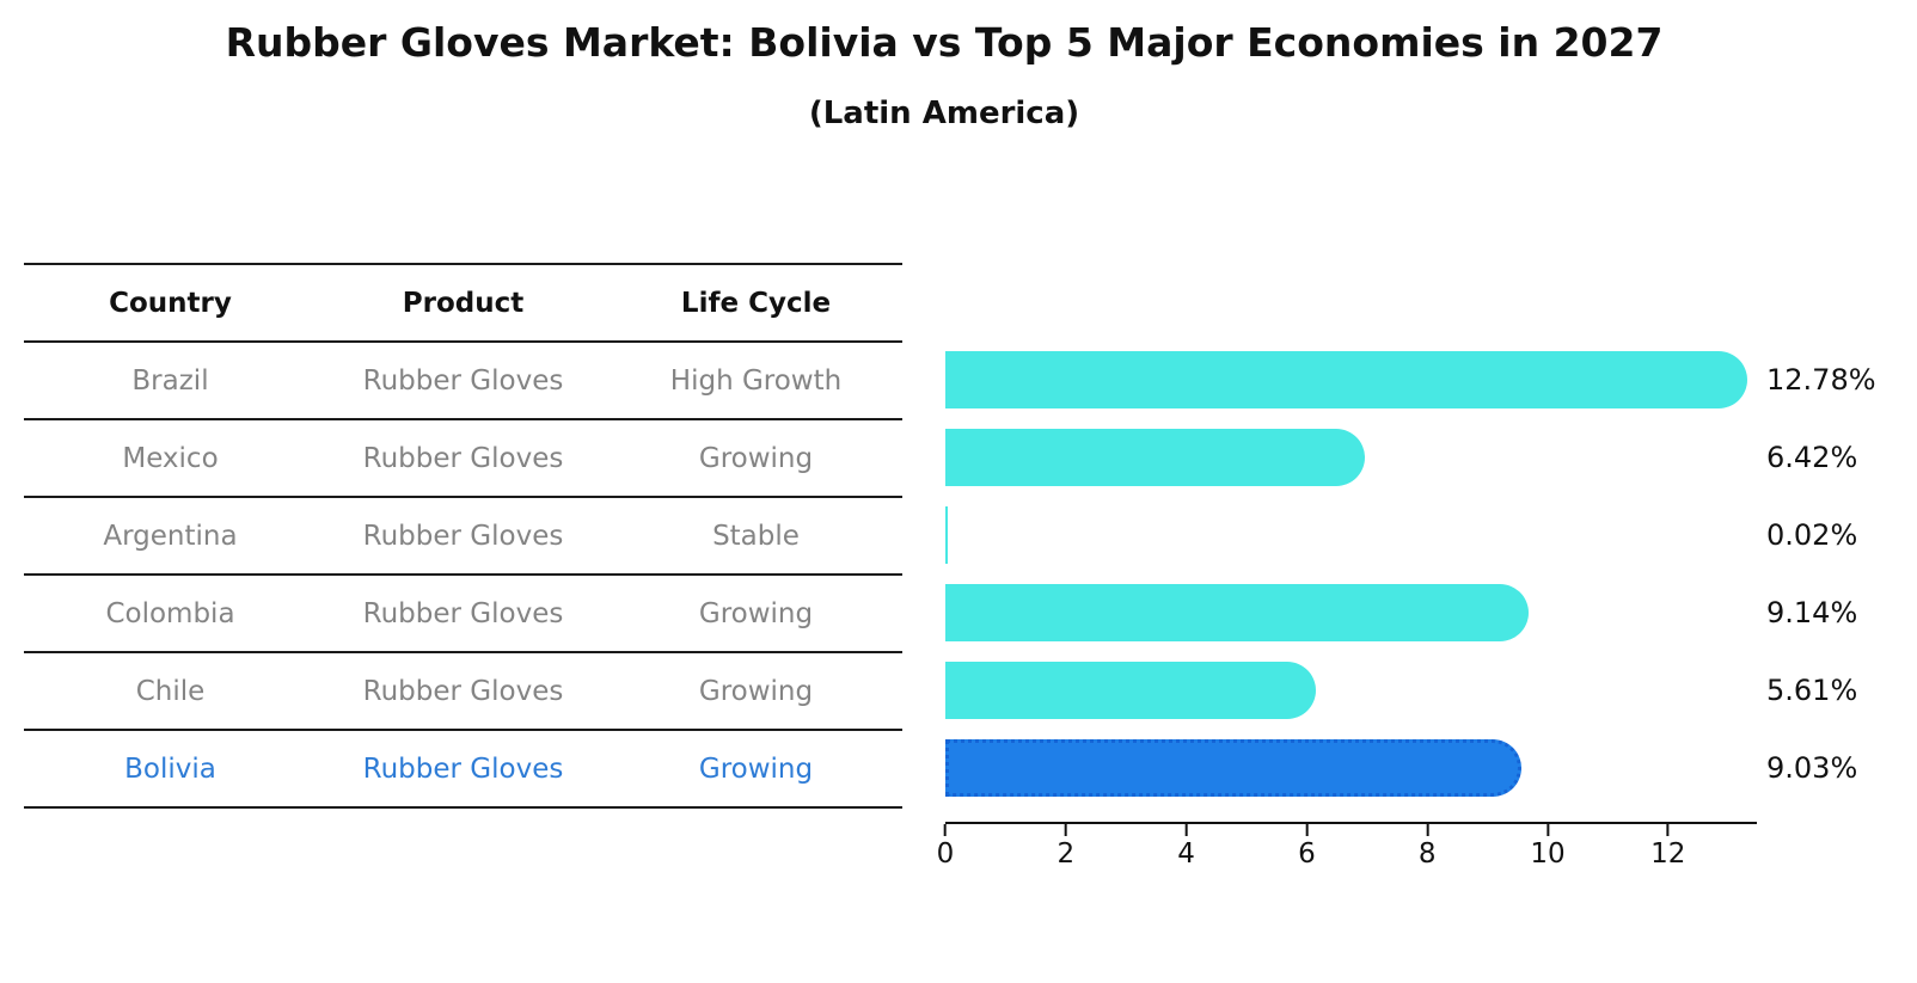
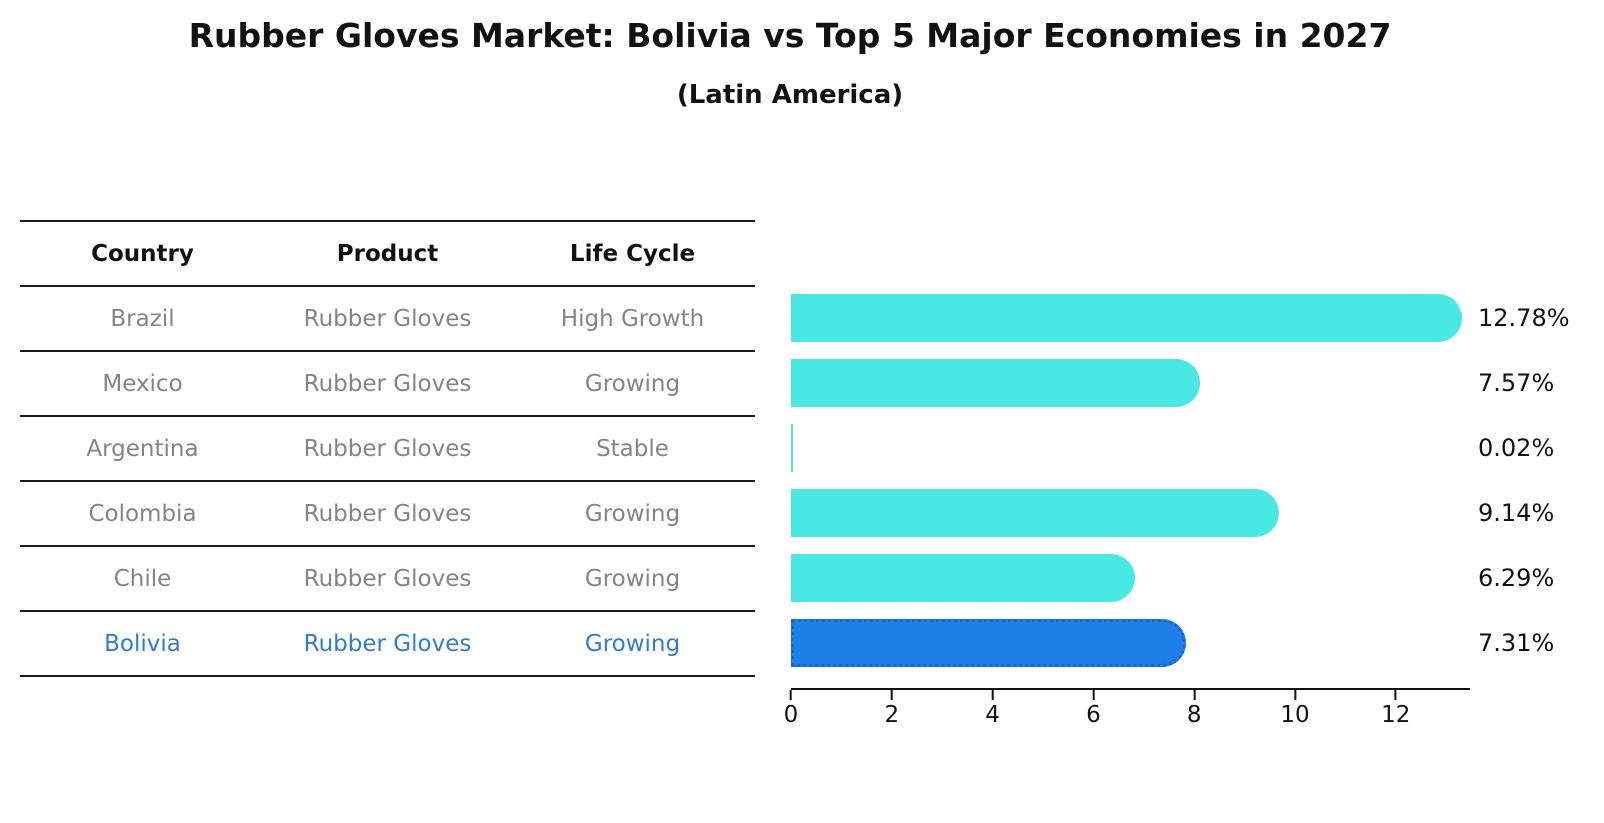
Mexico: 6.42% -> 7.57%
Chile: 5.61% -> 6.29%
Bolivia: 9.03% -> 7.31%
